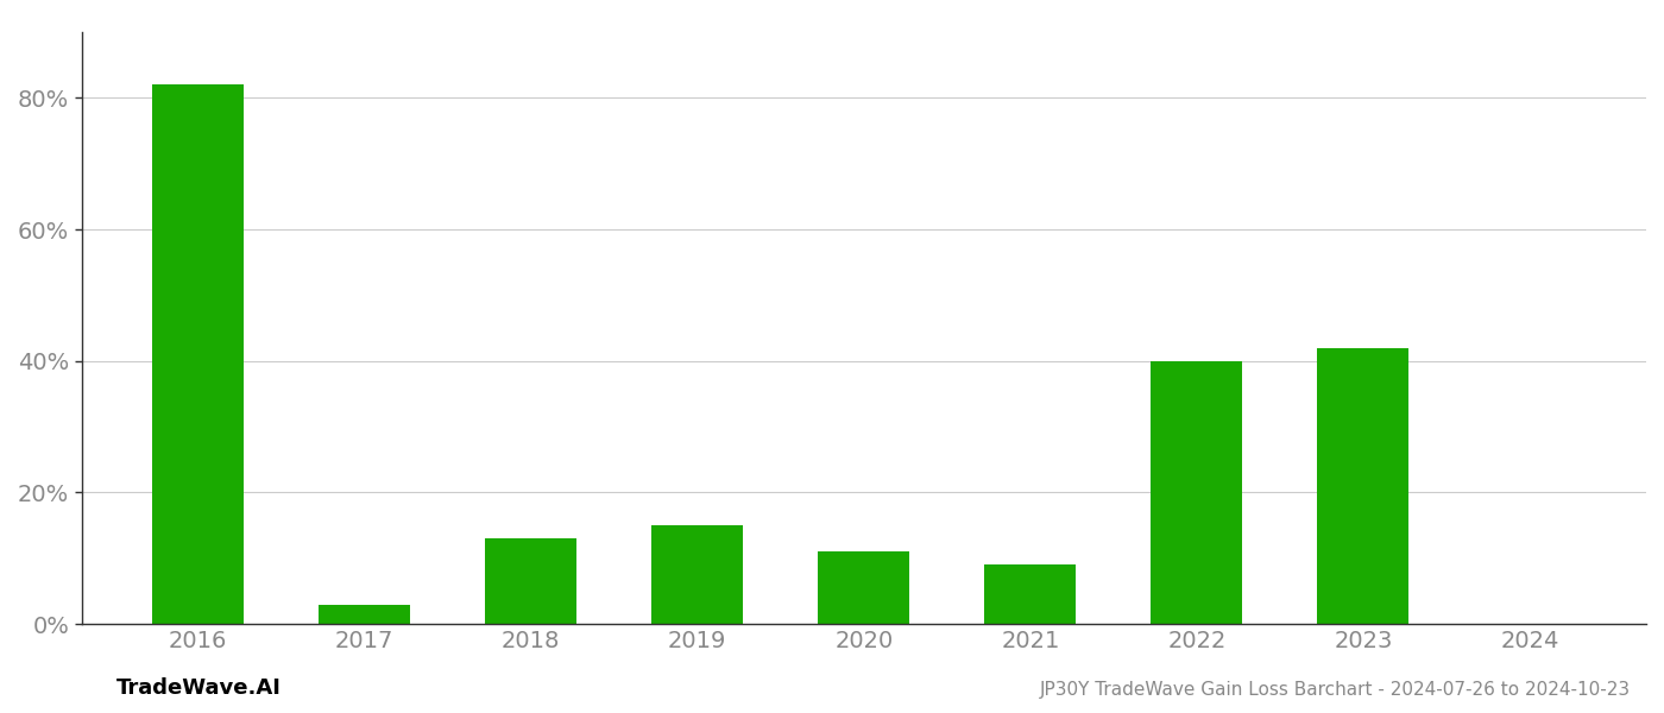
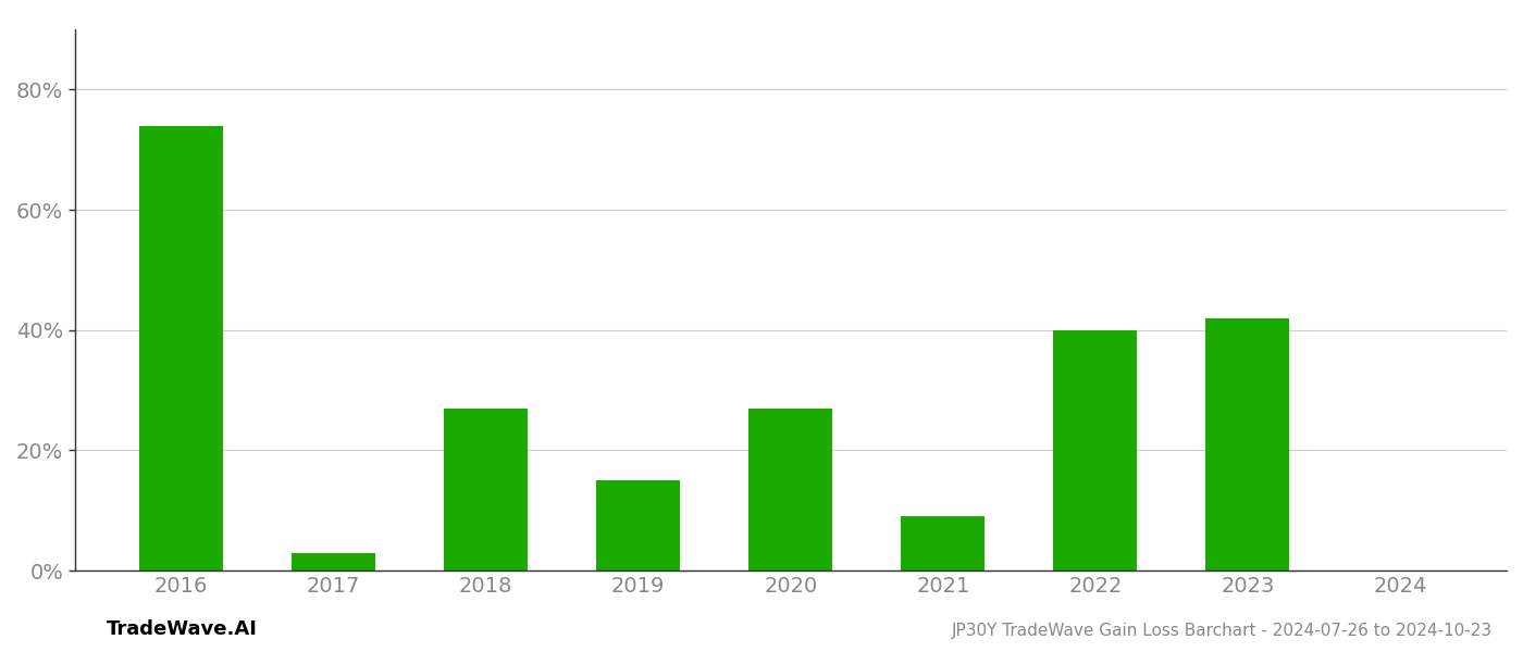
2016: 82% -> 74%
2018: 13% -> 27%
2020: 11% -> 27%
